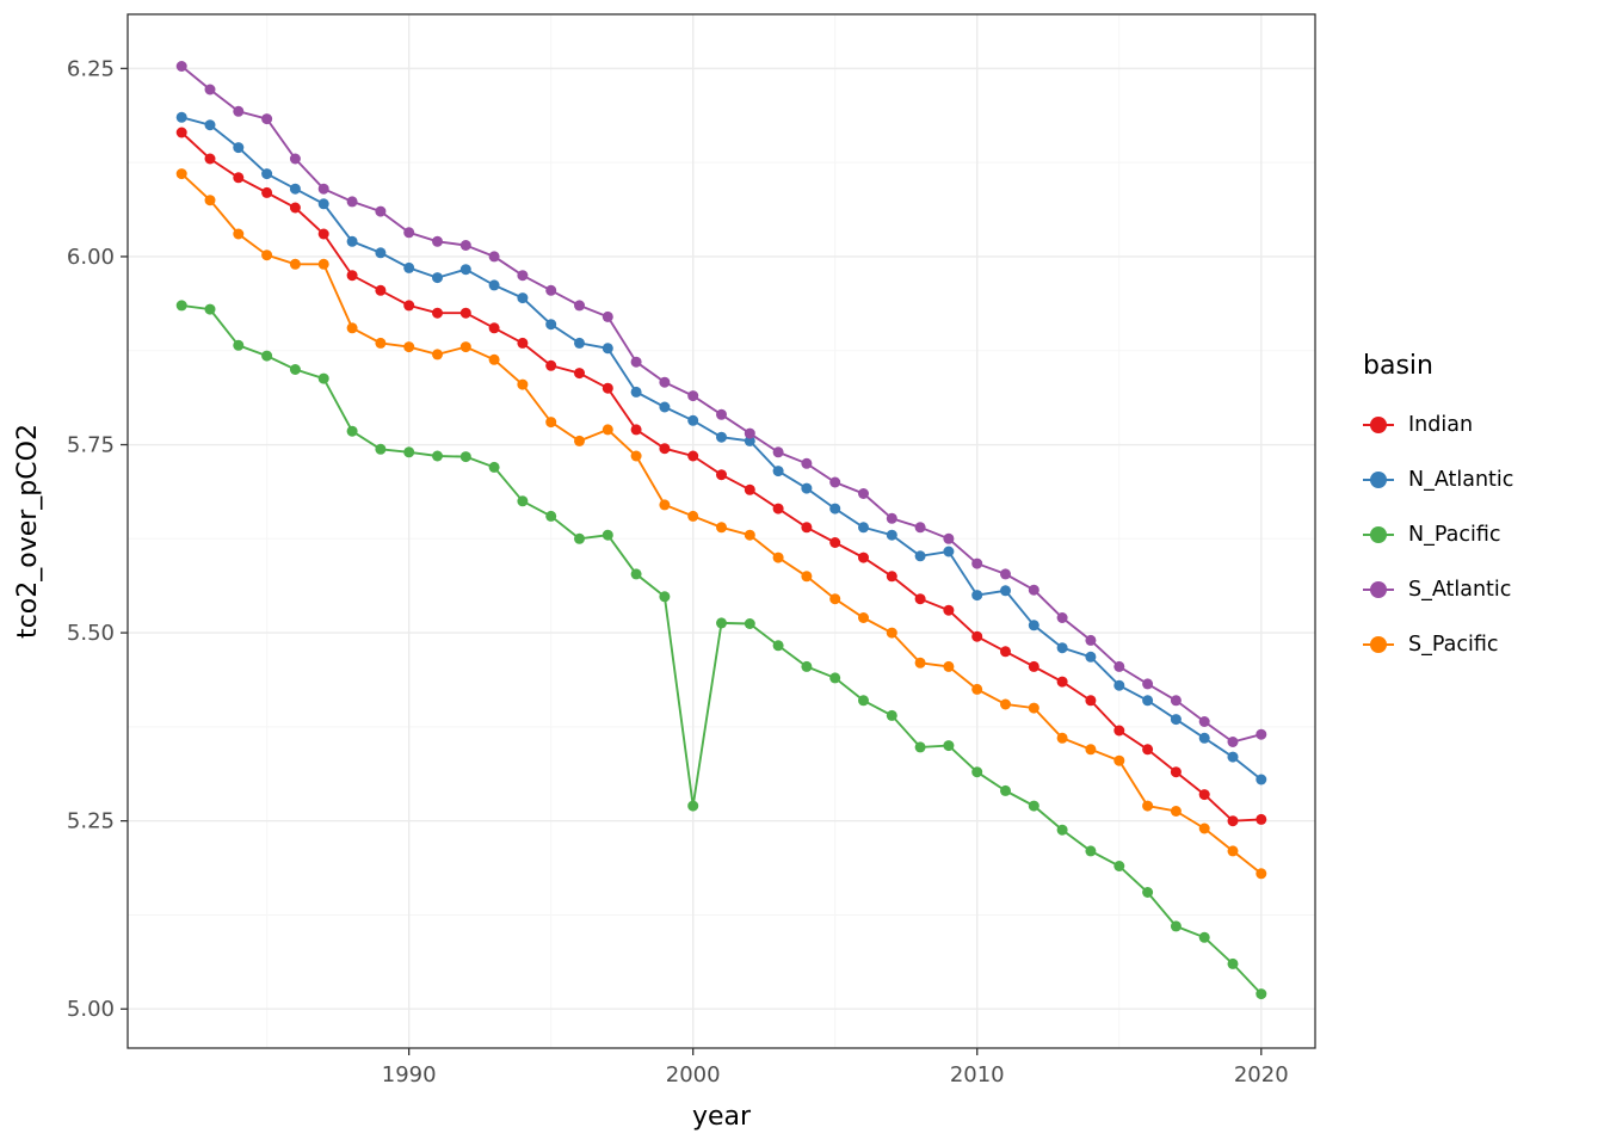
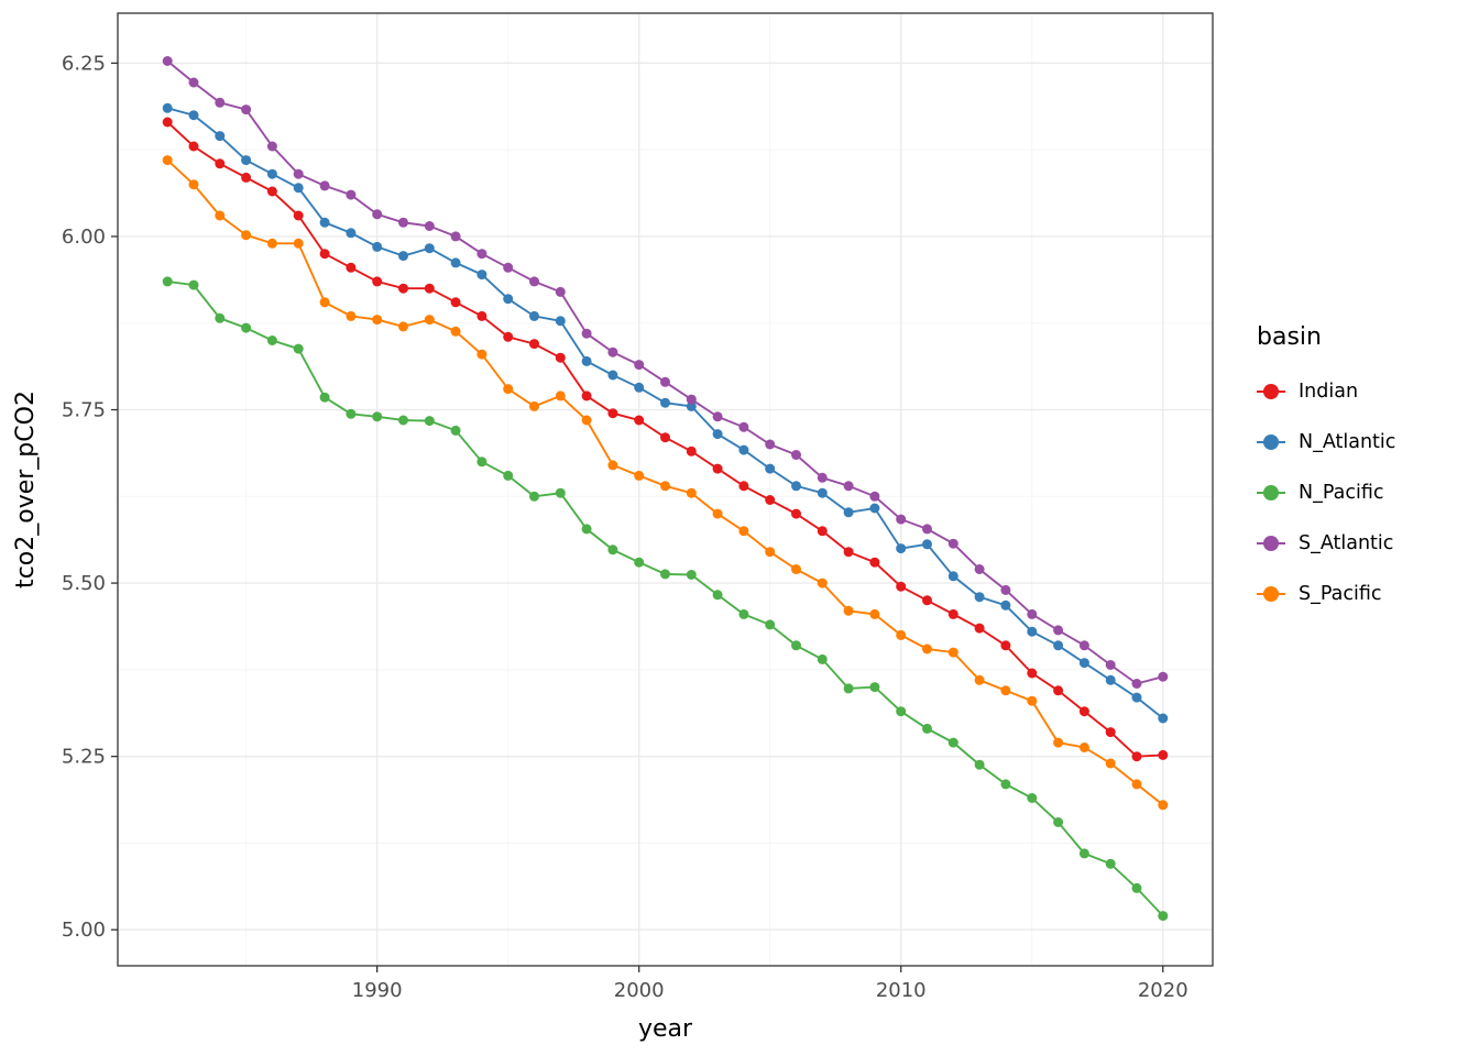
N_Pacific/2000: 5.27 -> 5.53
